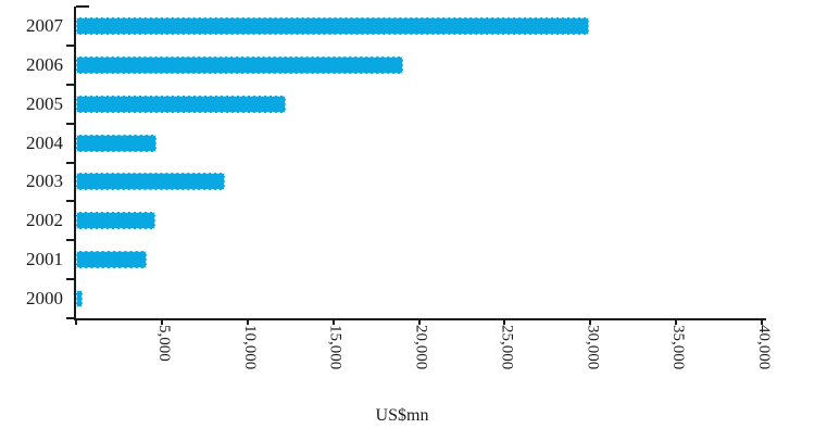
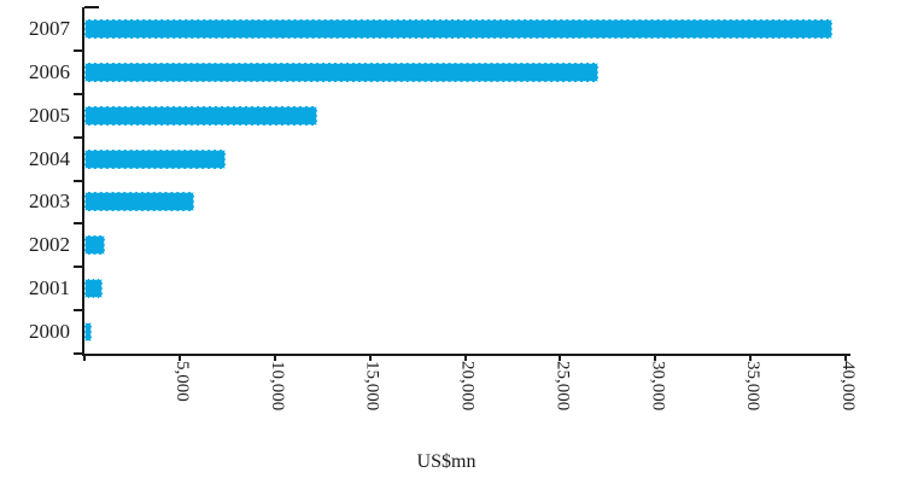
2007: 29900 -> 39300
2006: 19100 -> 27000
2004: 4700 -> 7400
2003: 8700 -> 5800
2002: 4600 -> 1100
2001: 4100 -> 1000
